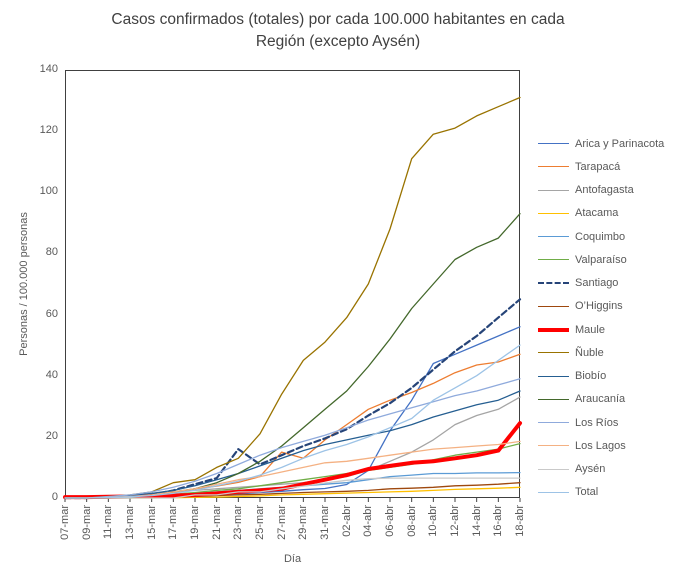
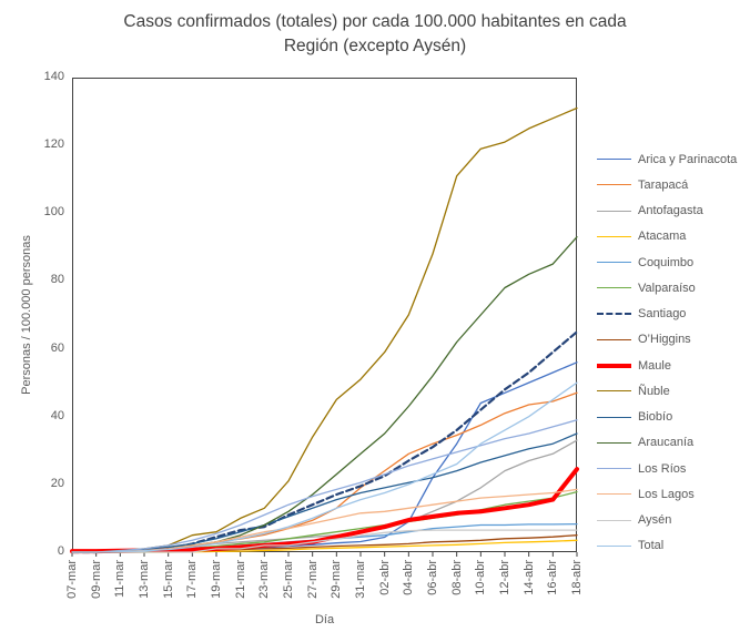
Santiago/23-mar: 16 -> 8
Tarapacá/27-mar: 15 -> 9
